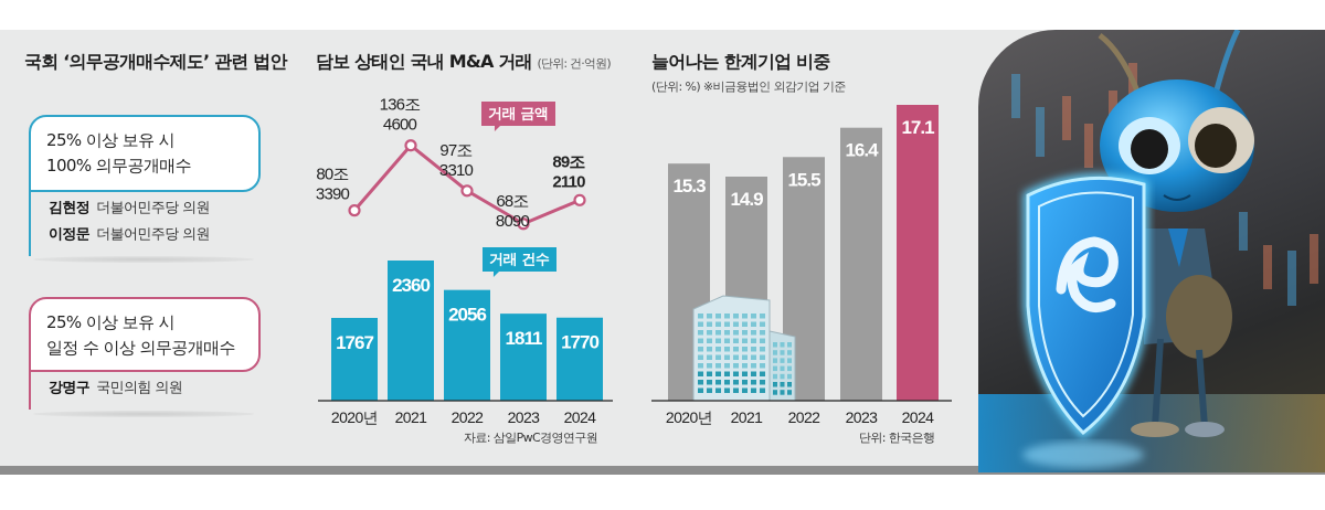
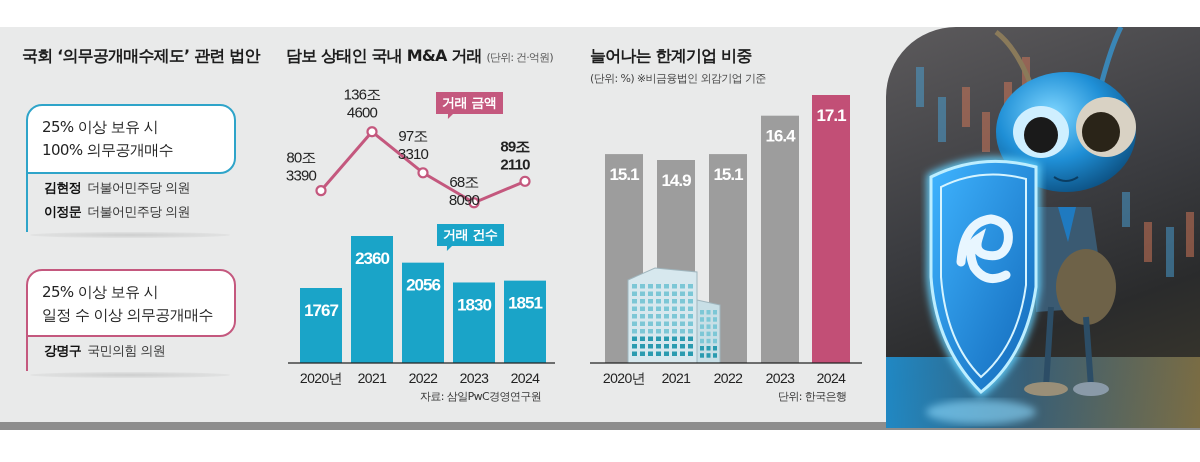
거래 건수/2023: 1811 -> 1830
거래 건수/2024: 1770 -> 1851
늘어나는 한계기업 비중/2020년: 15.3 -> 15.1
늘어나는 한계기업 비중/2022: 15.5 -> 15.1
